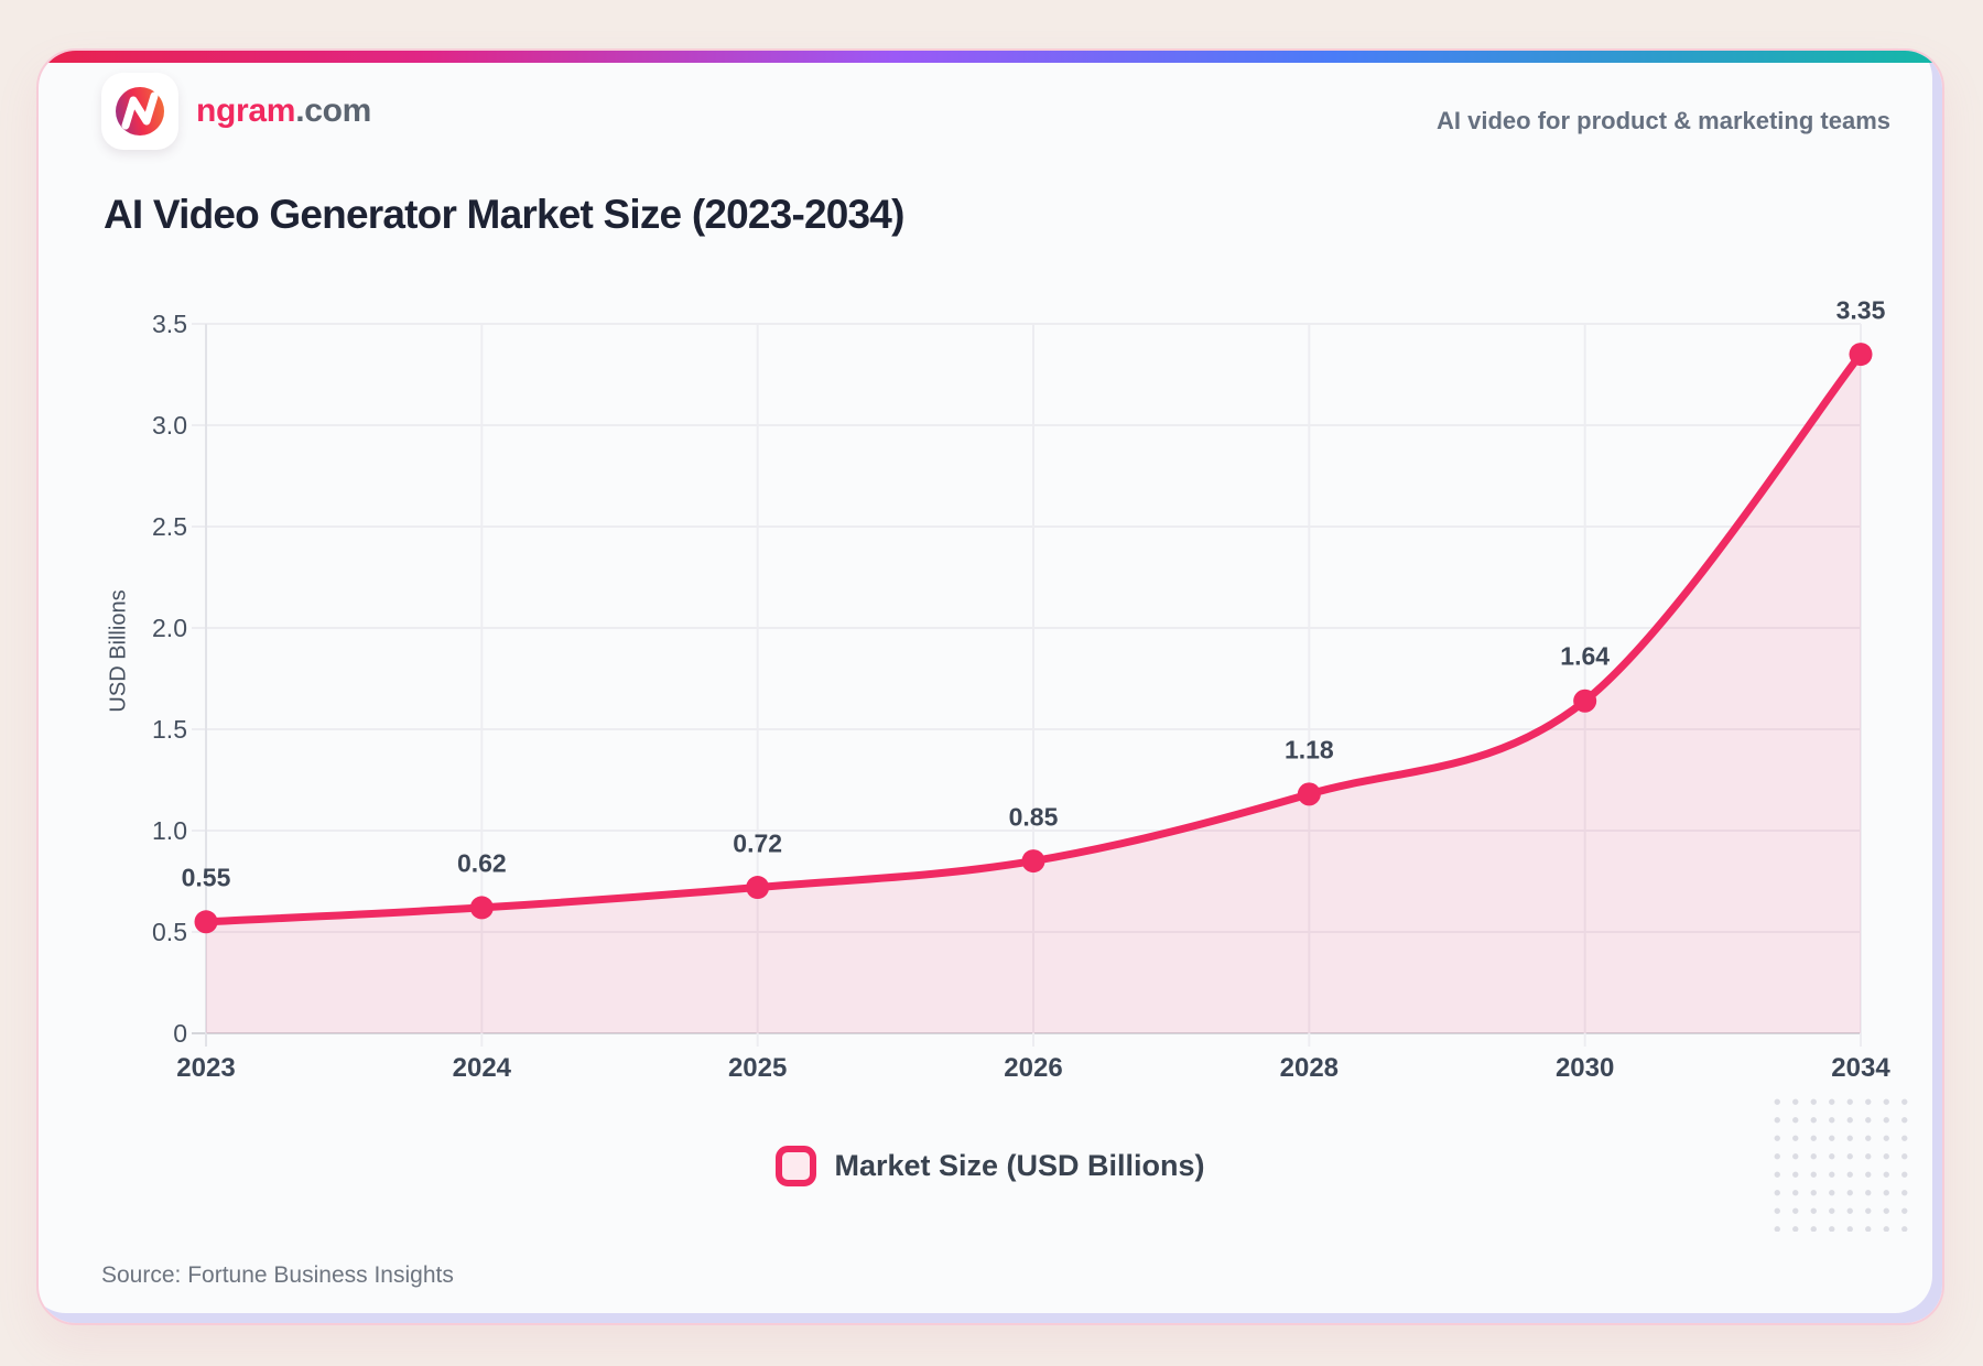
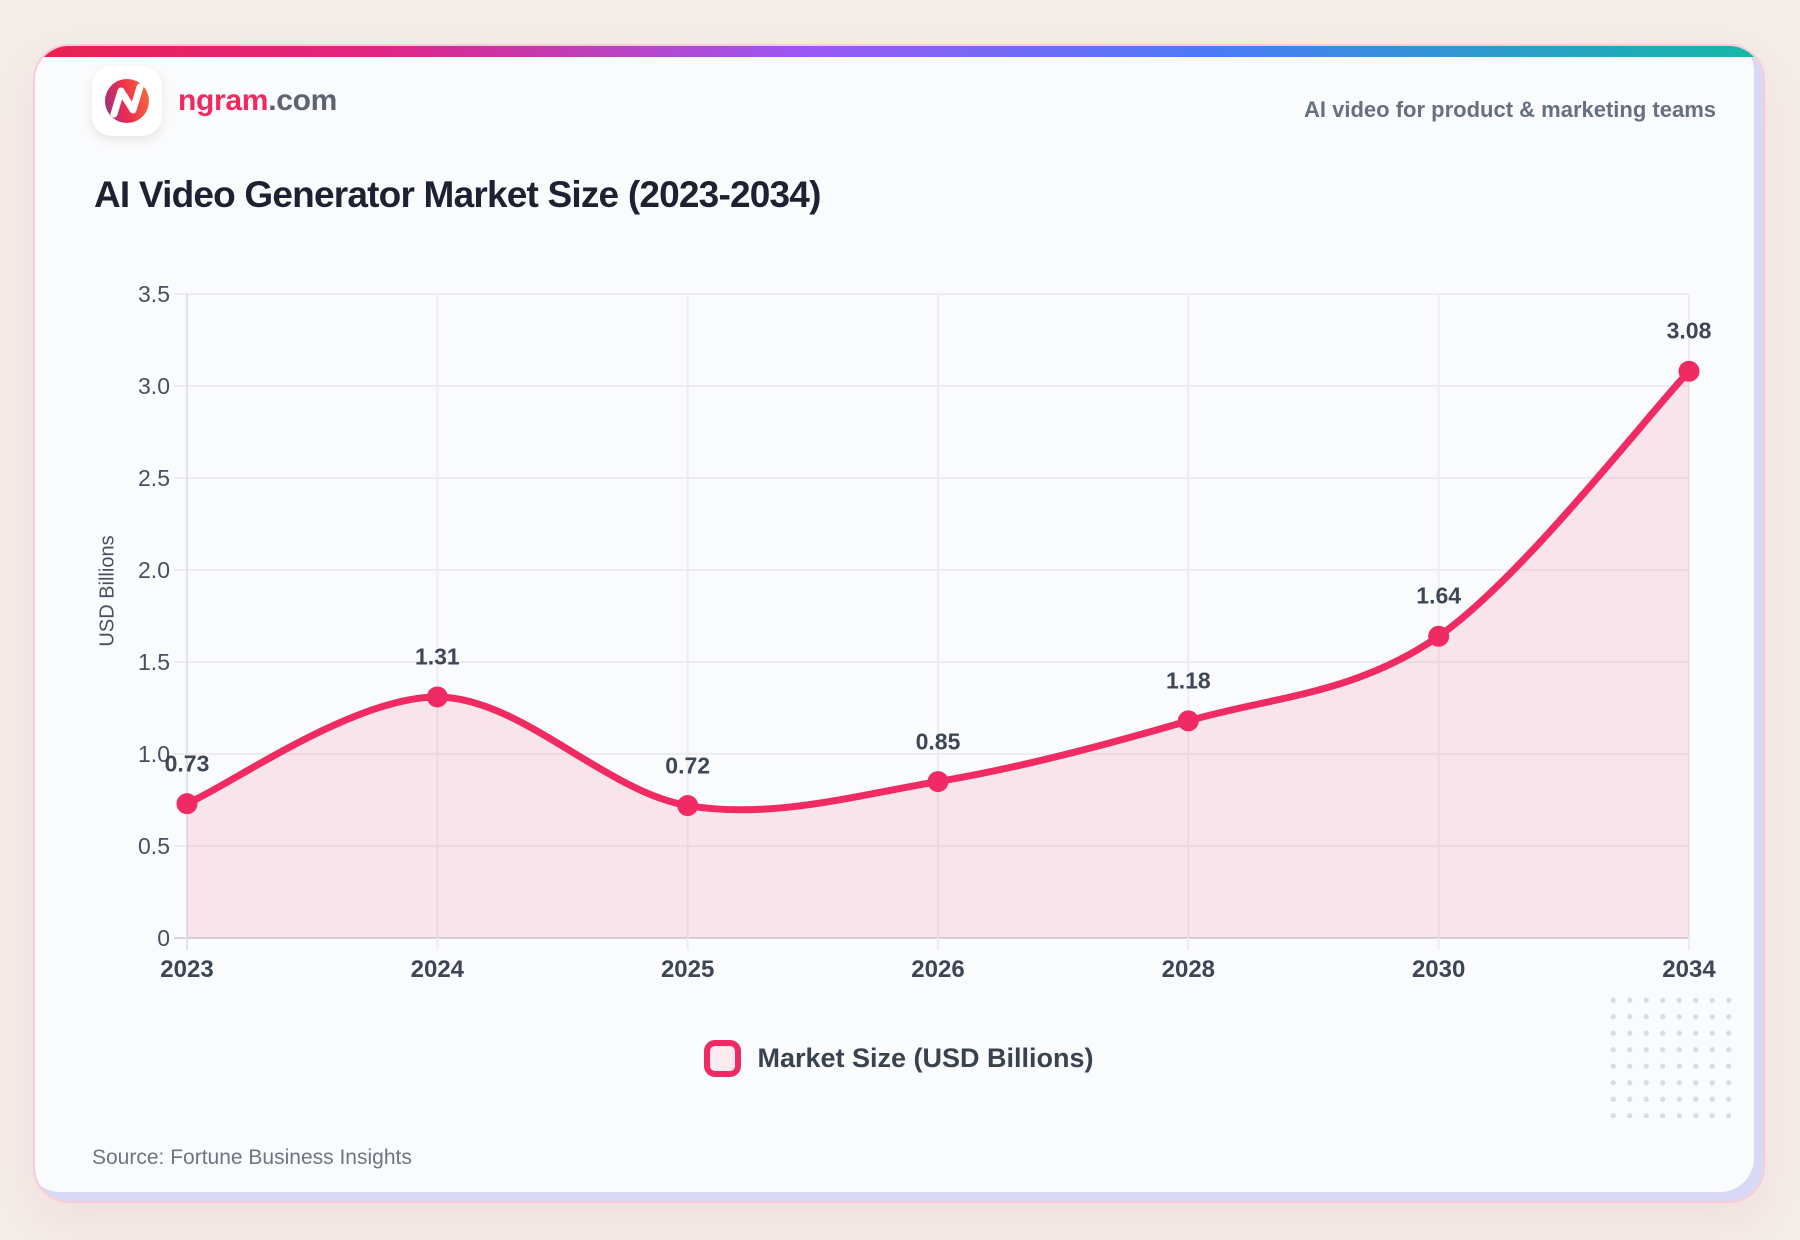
2023: 0.55 -> 0.73
2024: 0.62 -> 1.31
2034: 3.35 -> 3.08
